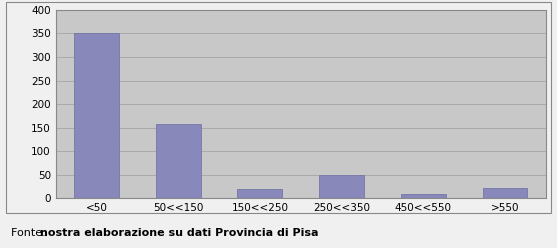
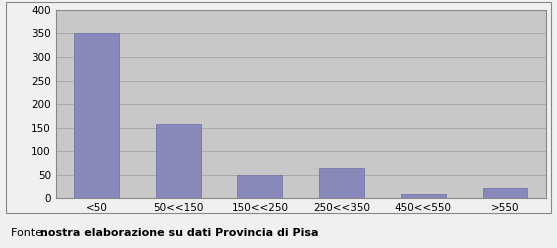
150<<250: 20 -> 49
250<<350: 50 -> 64
